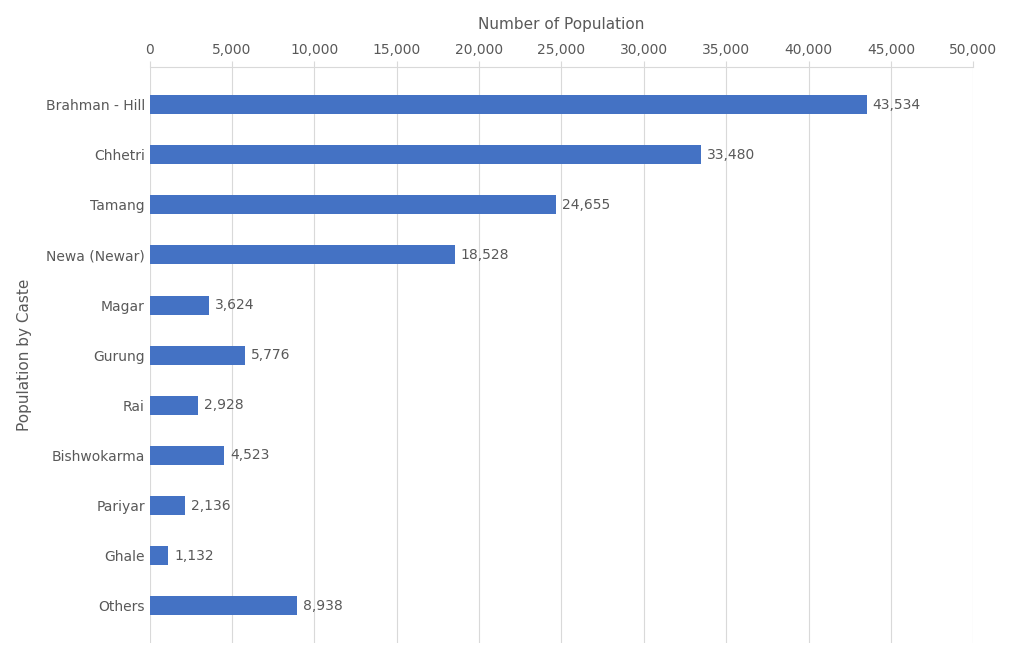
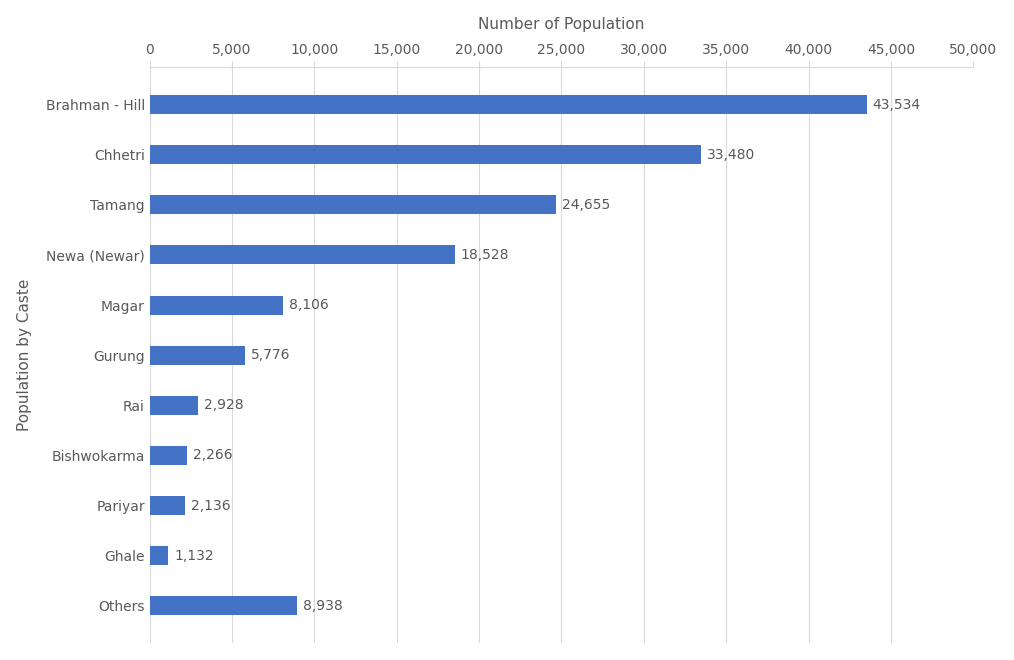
Magar: 3,624 -> 8,106
Bishwokarma: 4,523 -> 2,266
